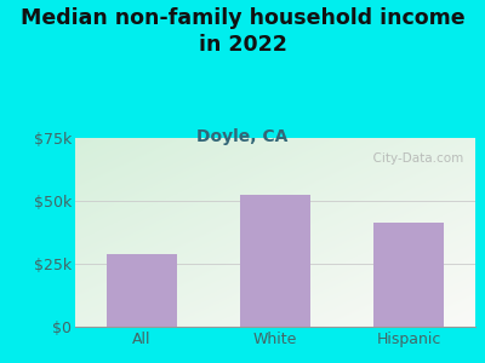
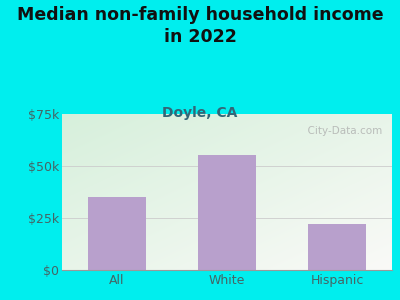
All: $29.0k -> $35.0k
White: $52.5k -> $55.5k
Hispanic: $41.5k -> $22.0k
